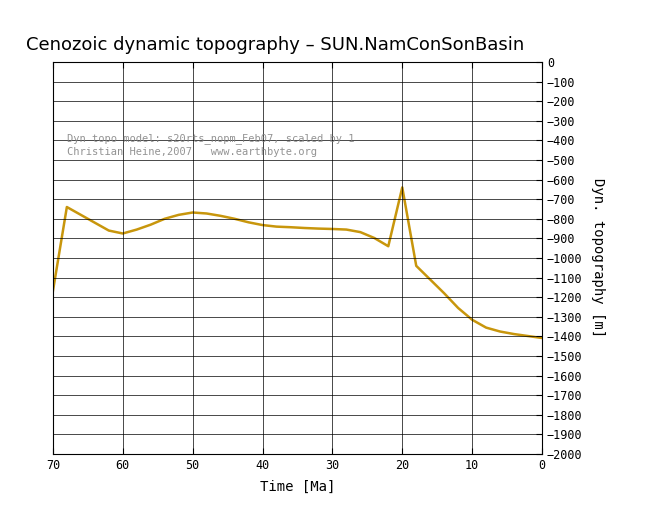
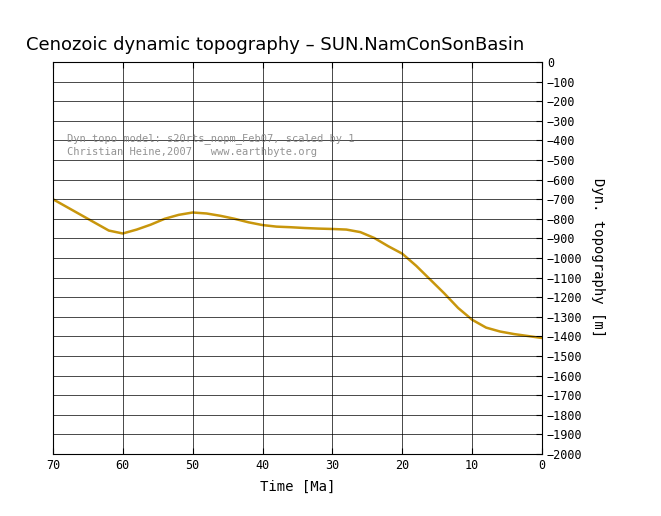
70: -1170 -> -700
20: -640 -> -980
